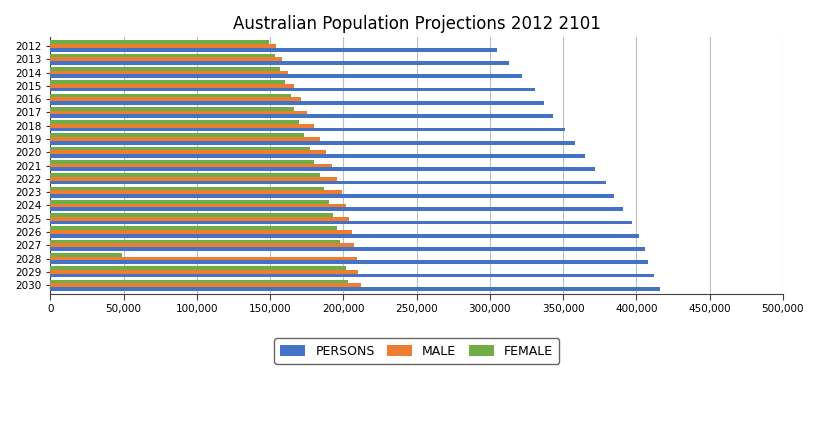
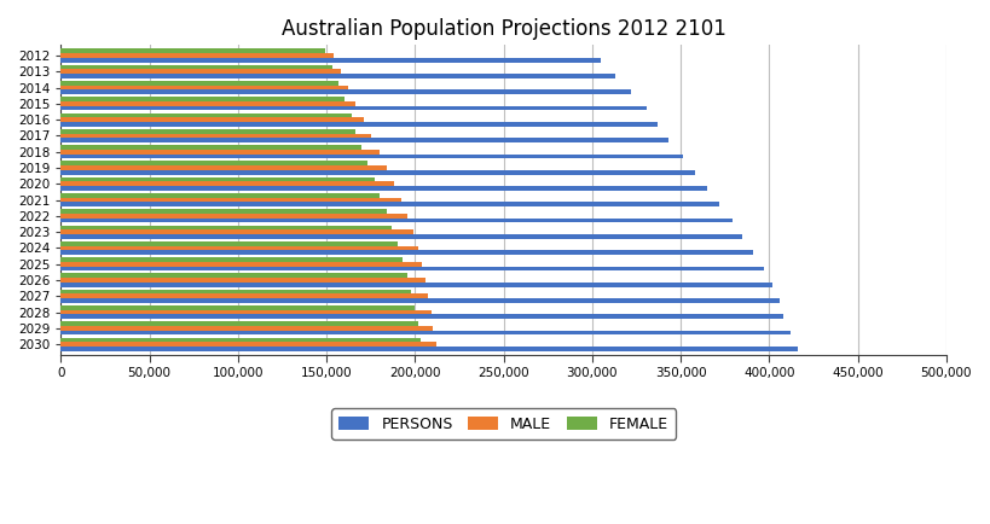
FEMALE/2028: 49,000 -> 200,000
